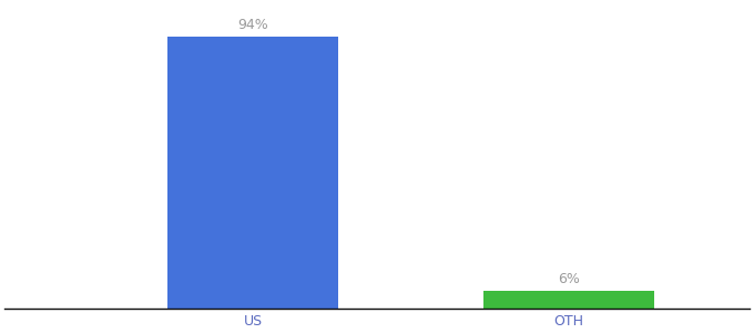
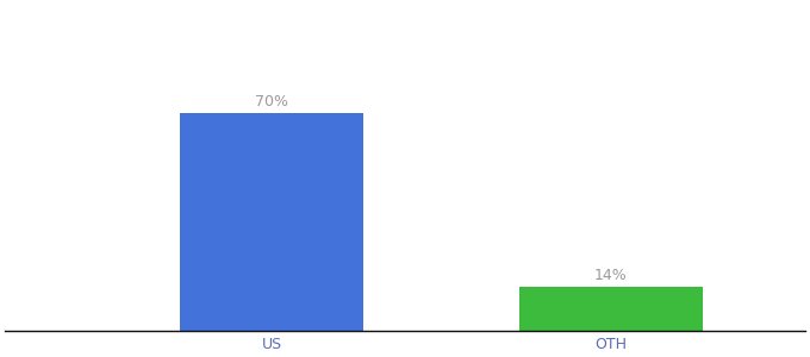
US: 94% -> 70%
OTH: 6% -> 14%
